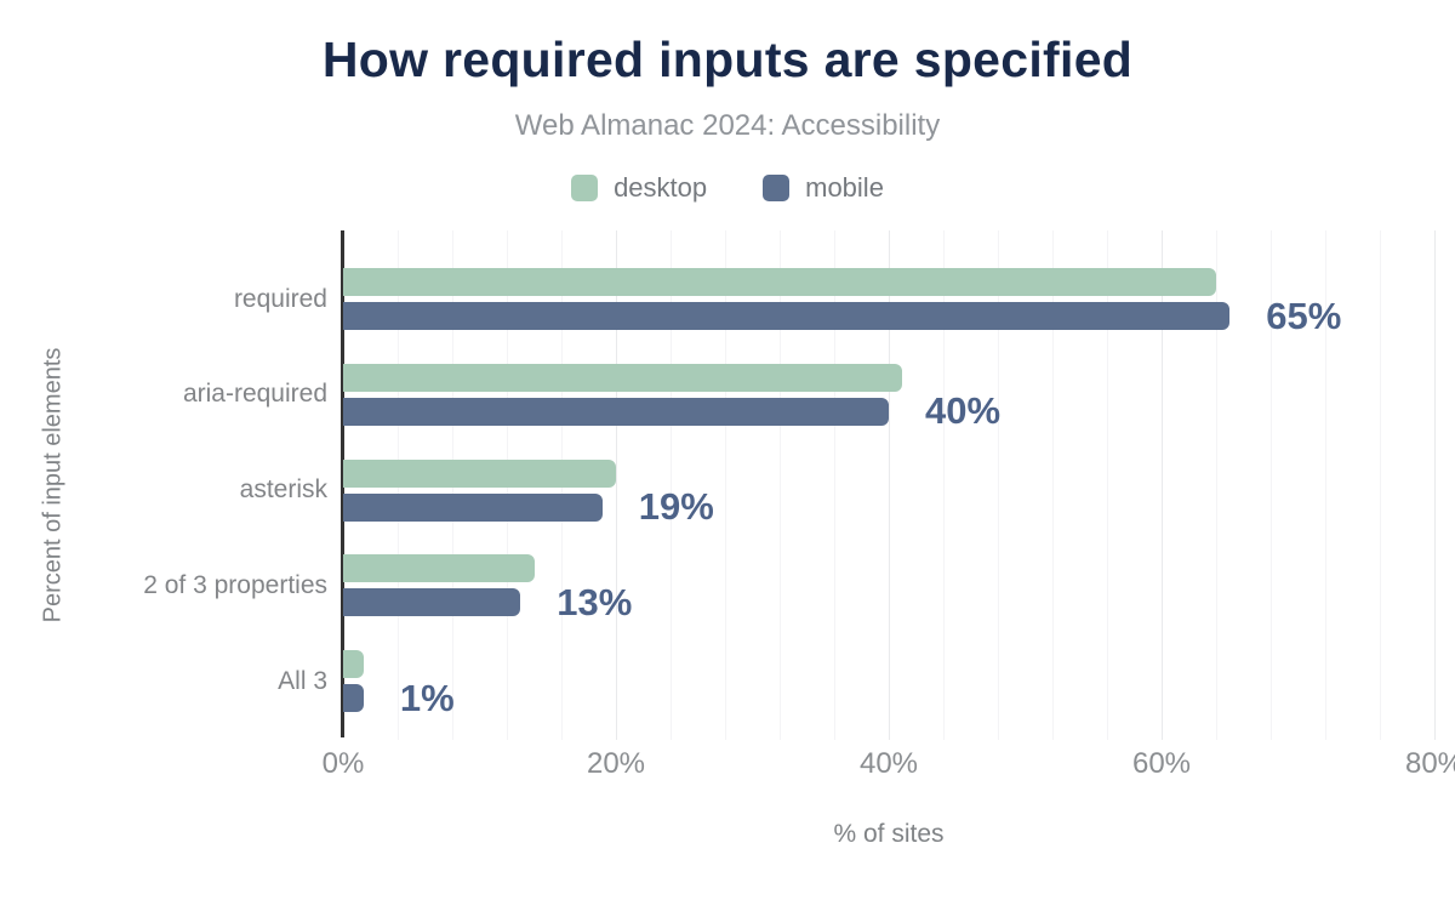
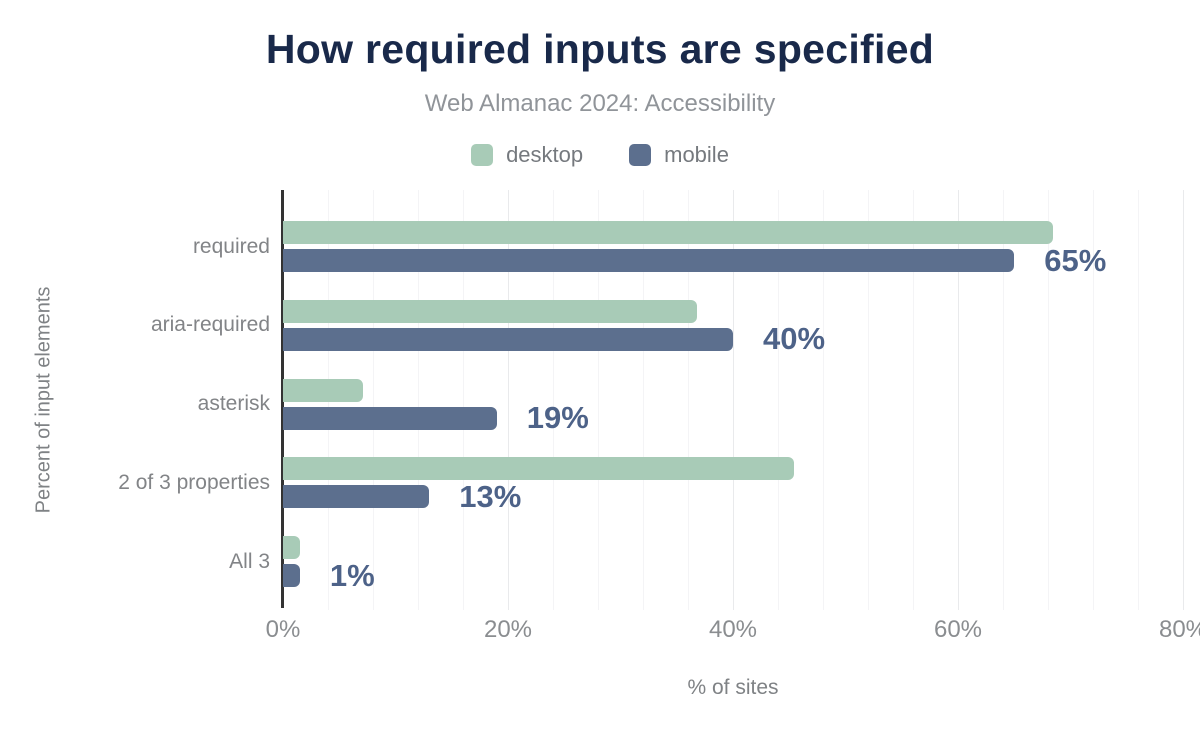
desktop/required: 64.0% -> 68.4%
desktop/aria-required: 41.0% -> 36.8%
desktop/asterisk: 20.0% -> 7.1%
desktop/2 of 3 properties: 14.0% -> 45.4%
